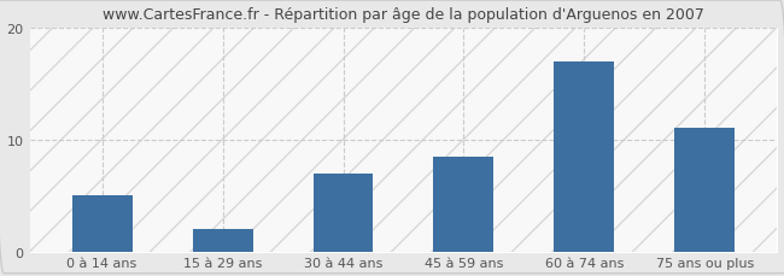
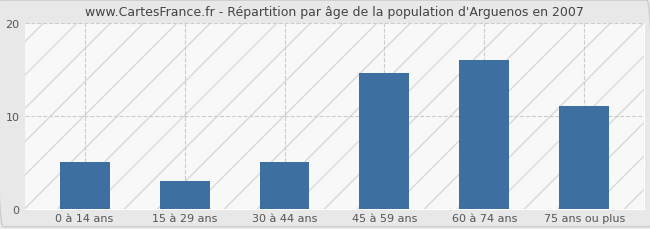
15 à 29 ans: 2.0 -> 3.0
30 à 44 ans: 7.0 -> 5.0
45 à 59 ans: 8.5 -> 14.6
60 à 74 ans: 17.0 -> 16.0
